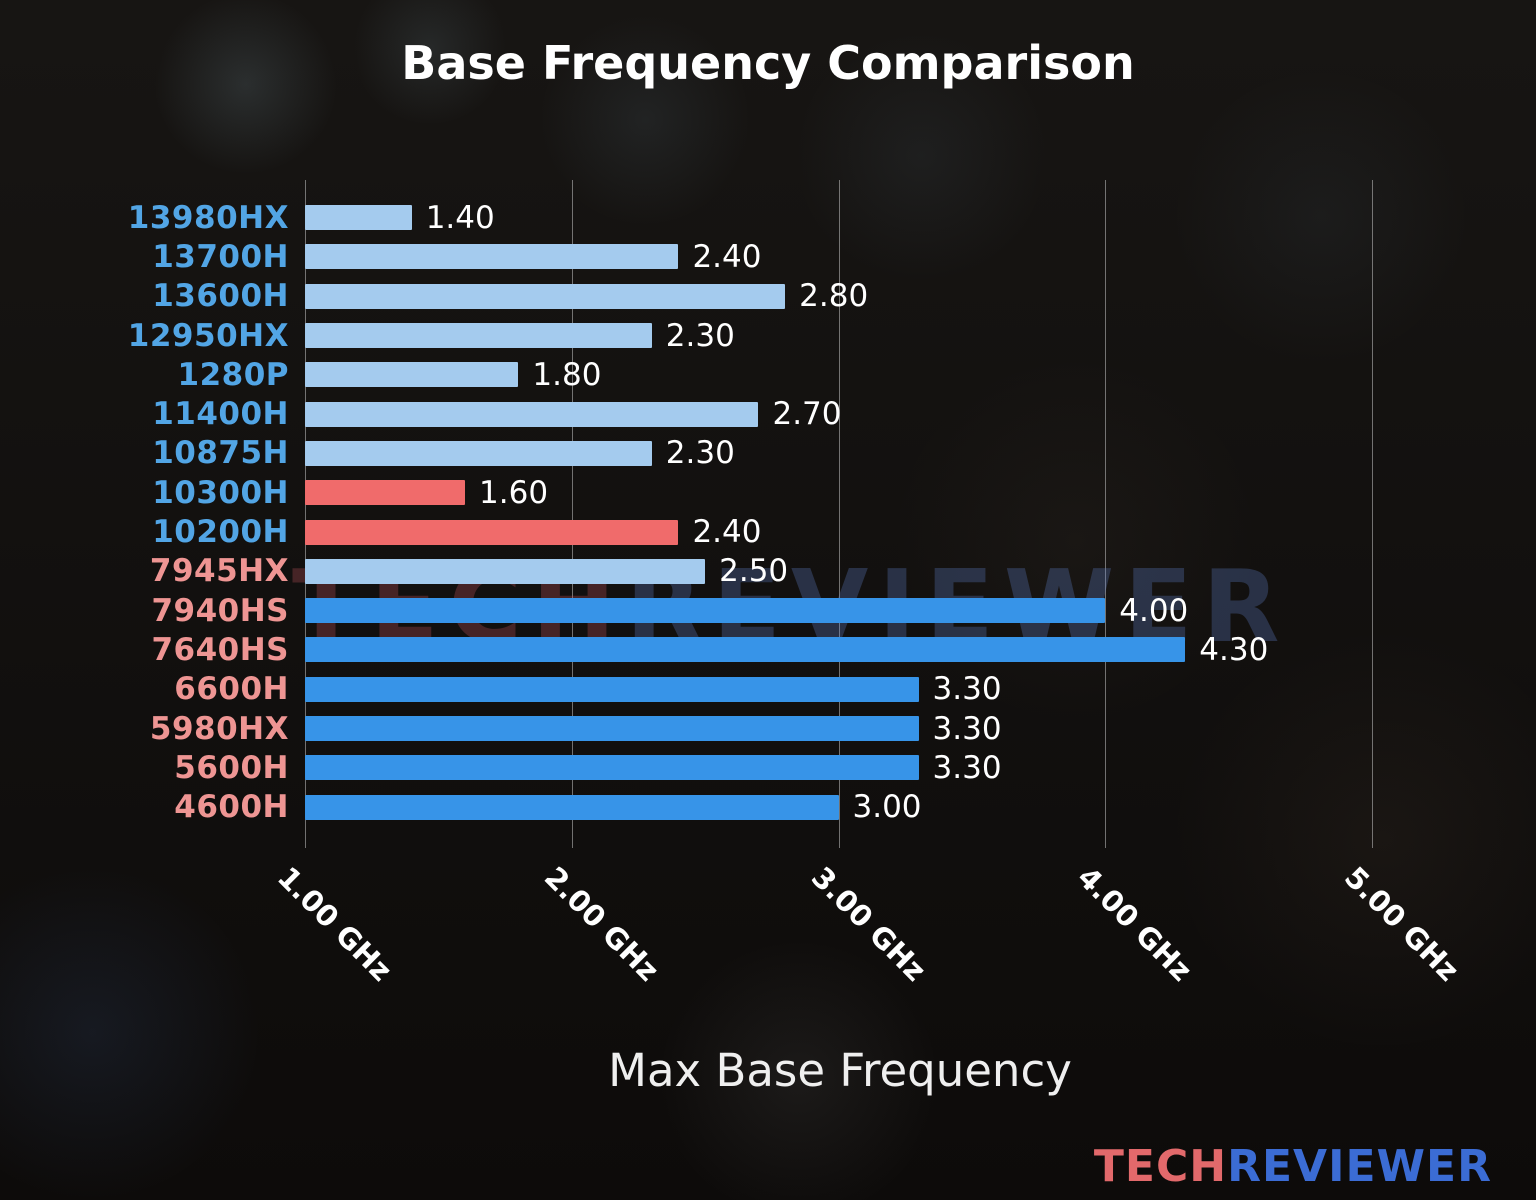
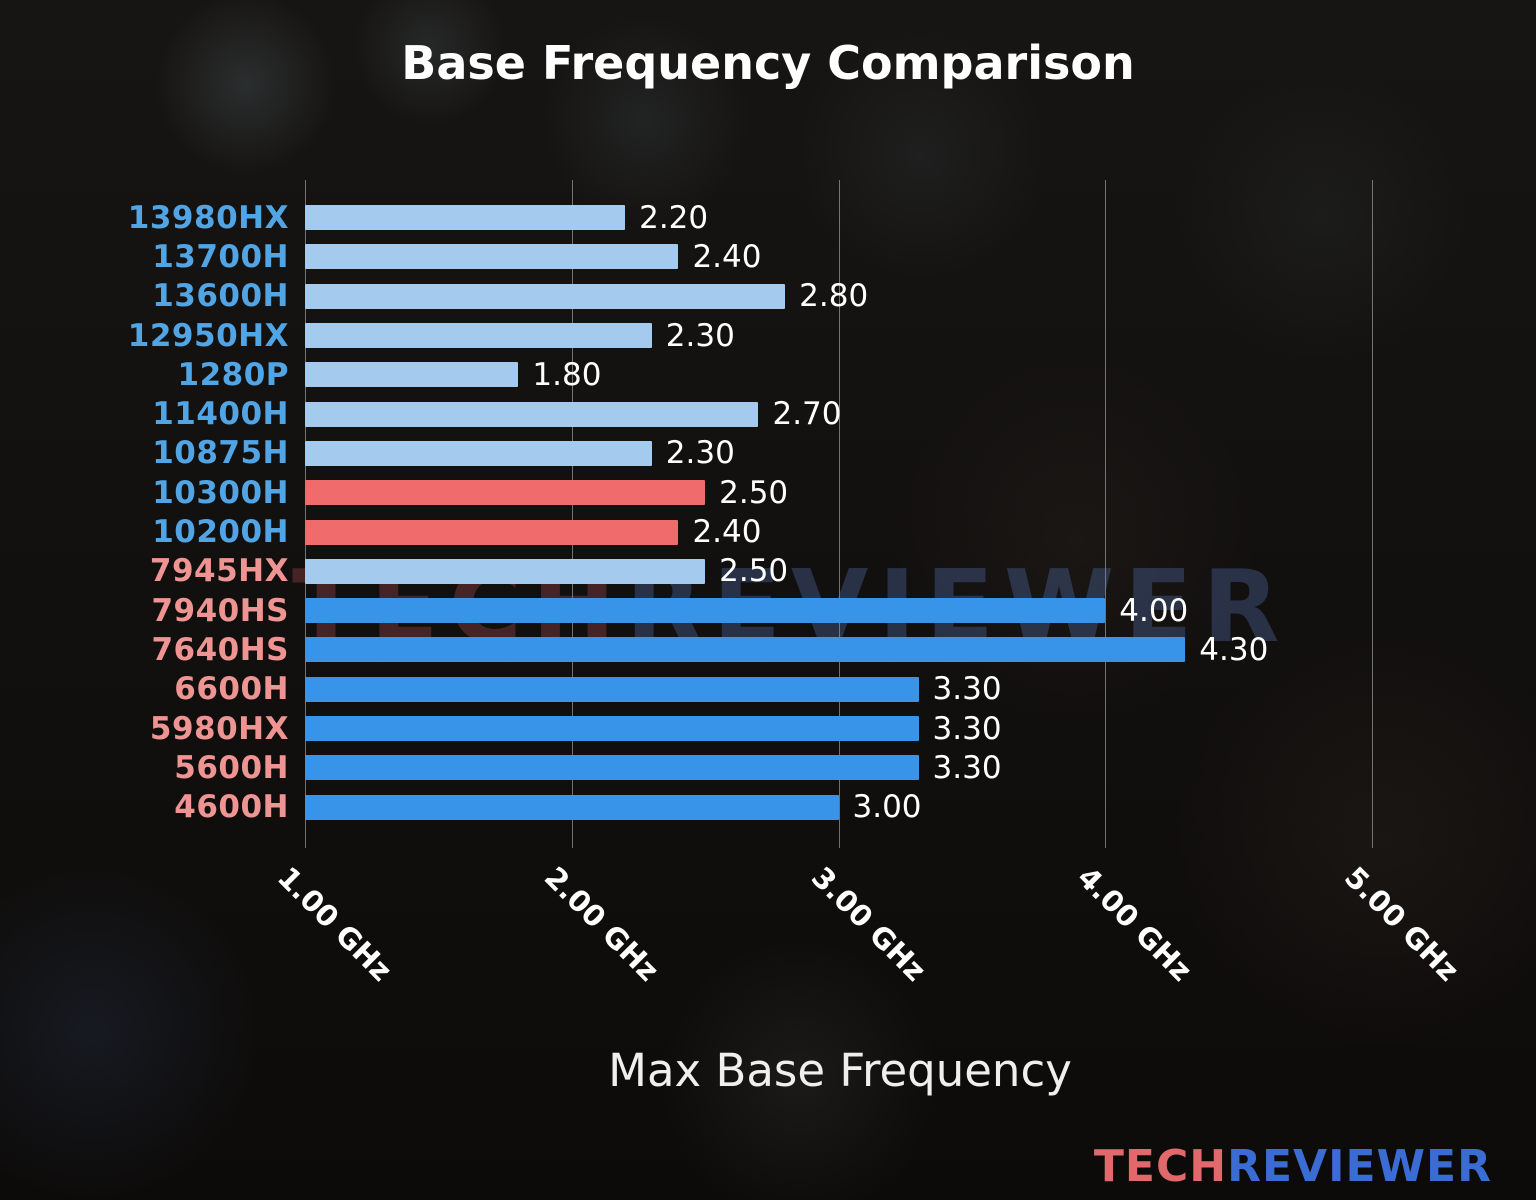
13980HX: 1.40 -> 2.20
10300H: 1.60 -> 2.50
